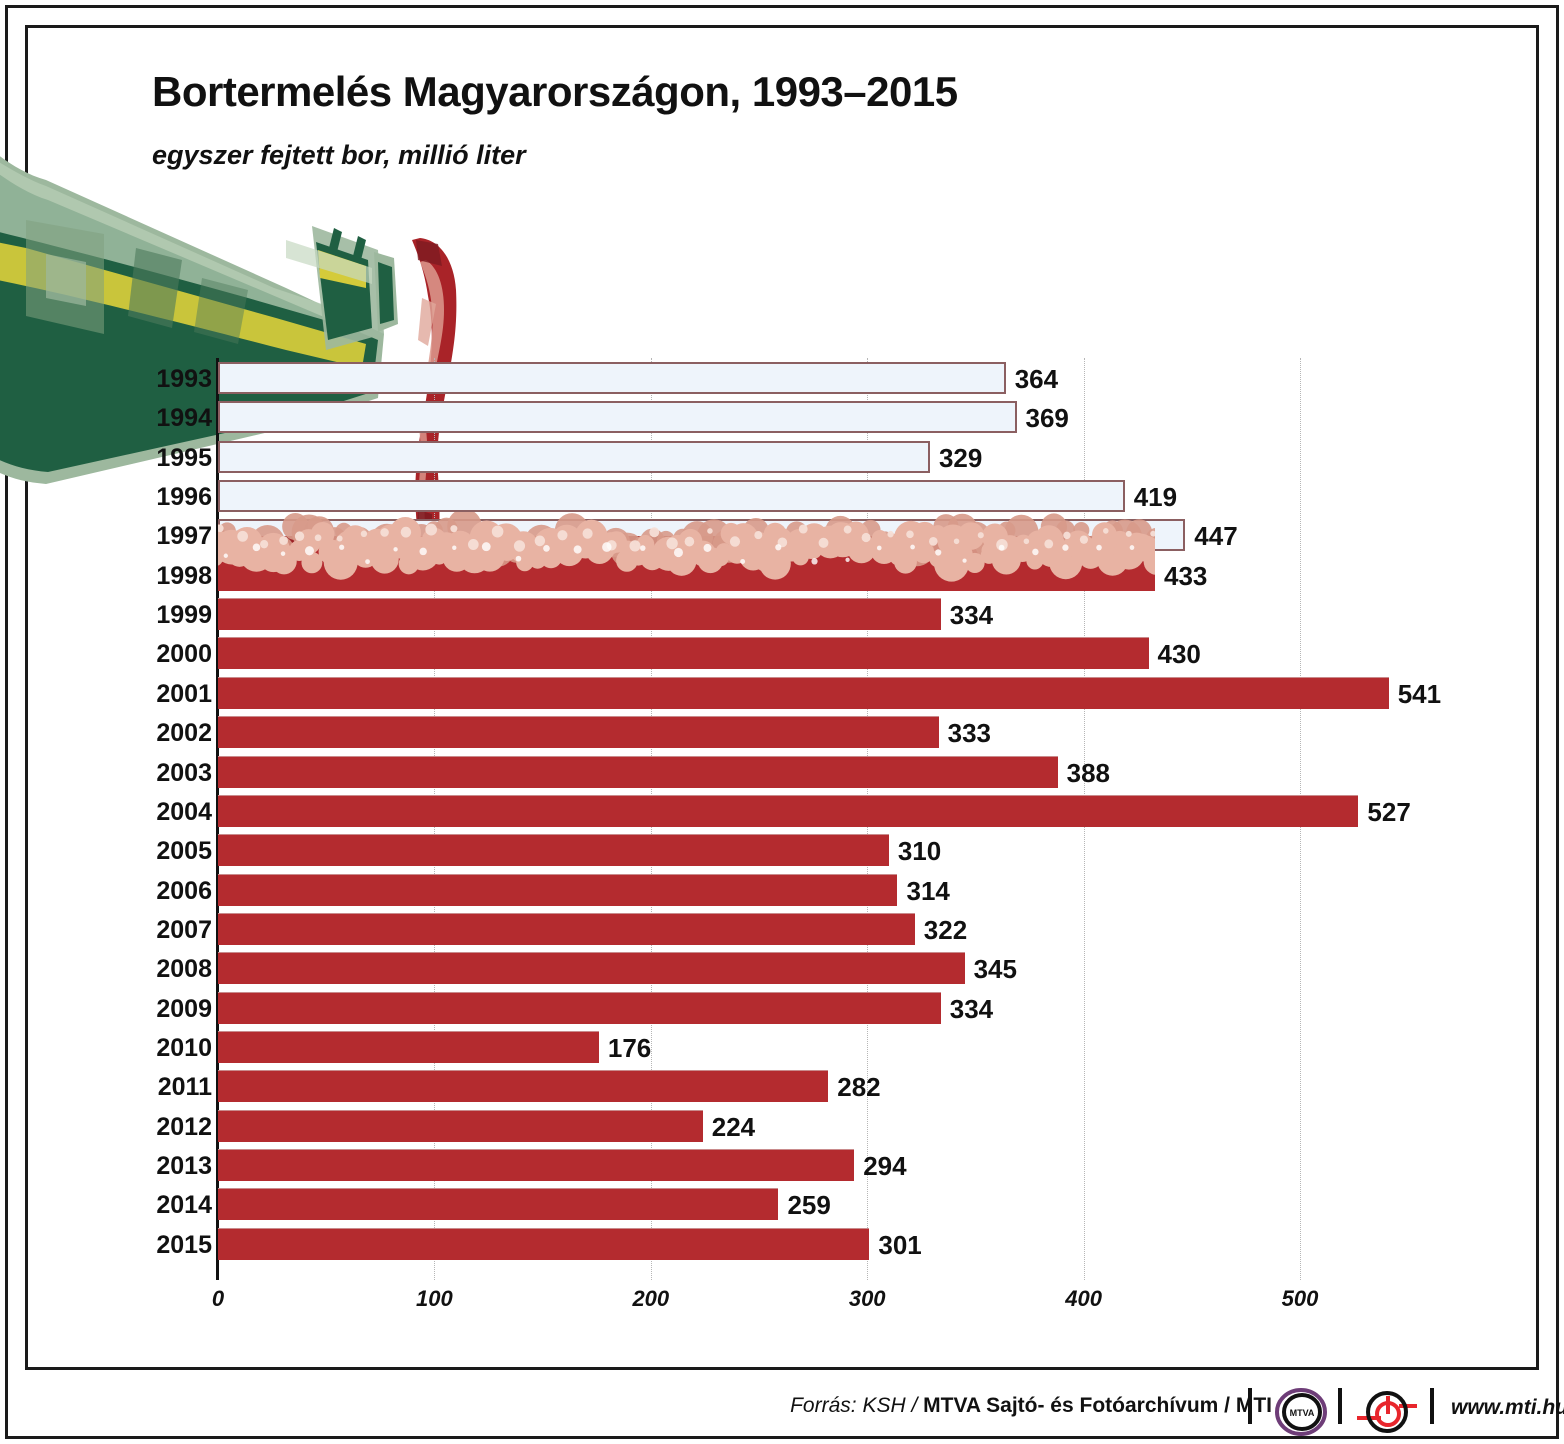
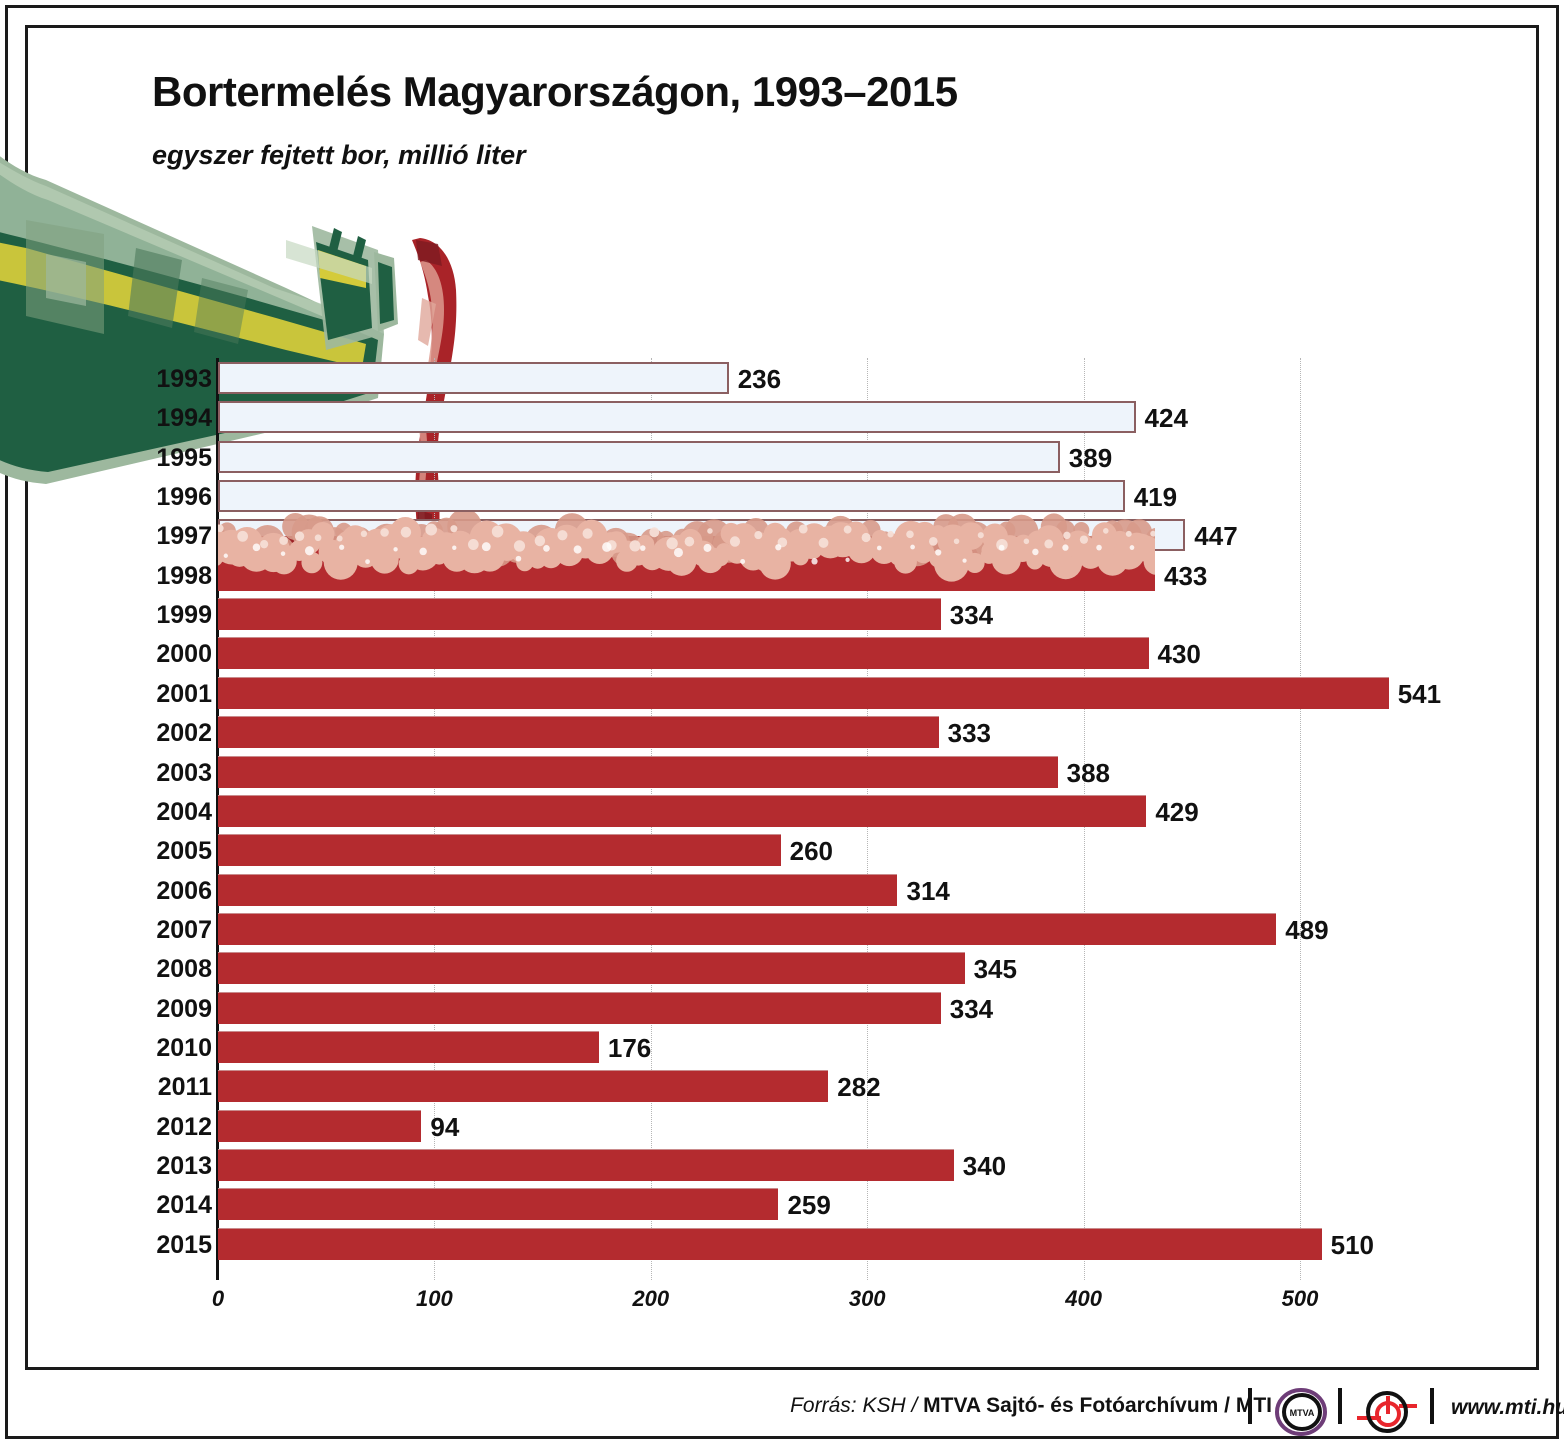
1993: 364 -> 236
1994: 369 -> 424
1995: 329 -> 389
2004: 527 -> 429
2005: 310 -> 260
2007: 322 -> 489
2012: 224 -> 94
2013: 294 -> 340
2015: 301 -> 510
